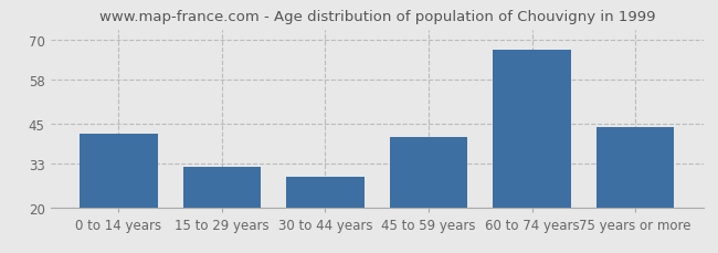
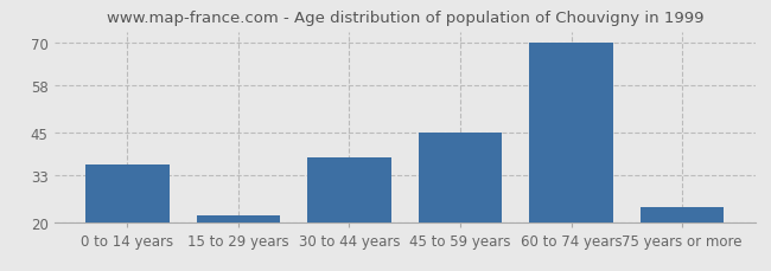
0 to 14 years: 42 -> 36
15 to 29 years: 32 -> 22
30 to 44 years: 29 -> 38
45 to 59 years: 41 -> 45
60 to 74 years: 67 -> 70
75 years or more: 44 -> 24
